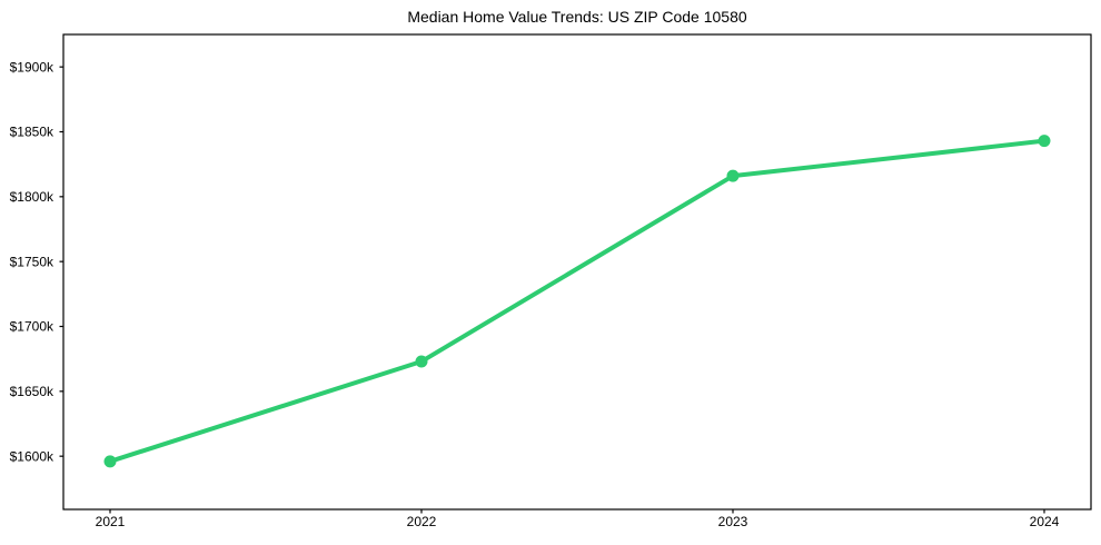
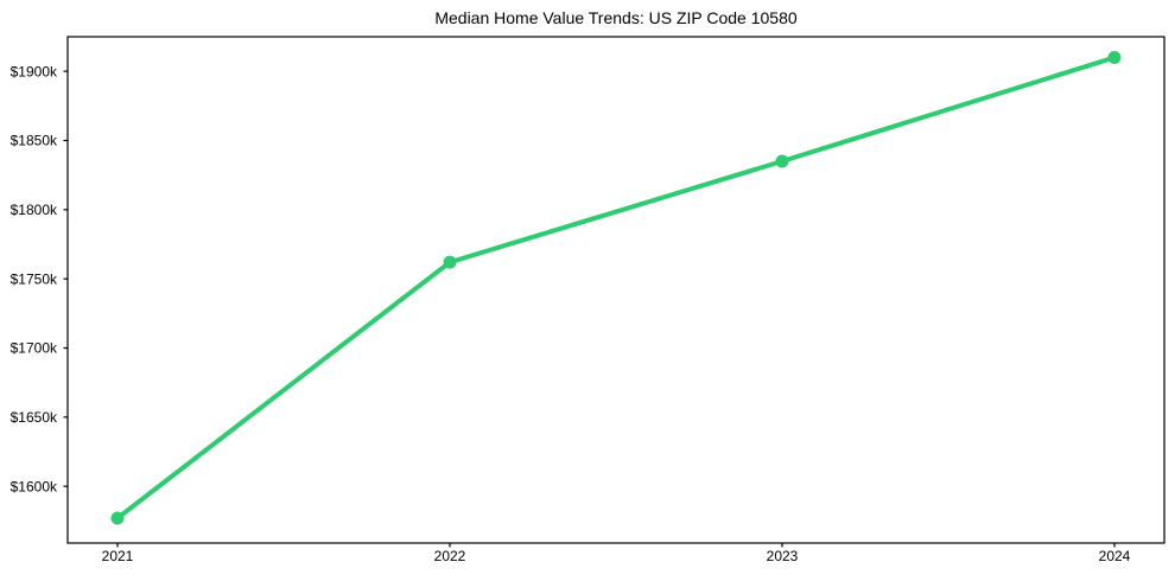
2021: $1596k -> $1577k
2022: $1673k -> $1762k
2023: $1816k -> $1835k
2024: $1843k -> $1910k
